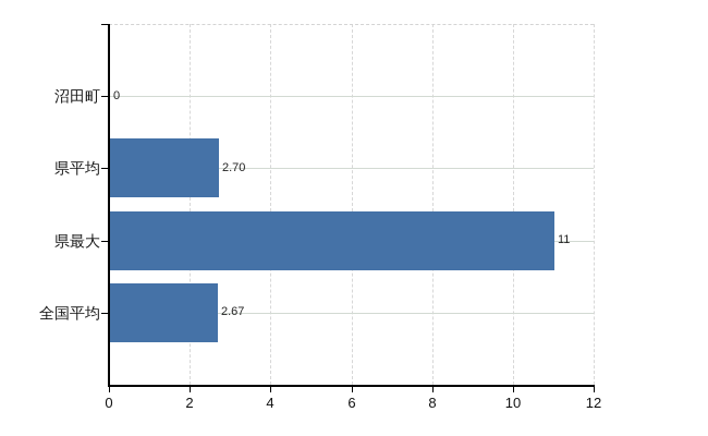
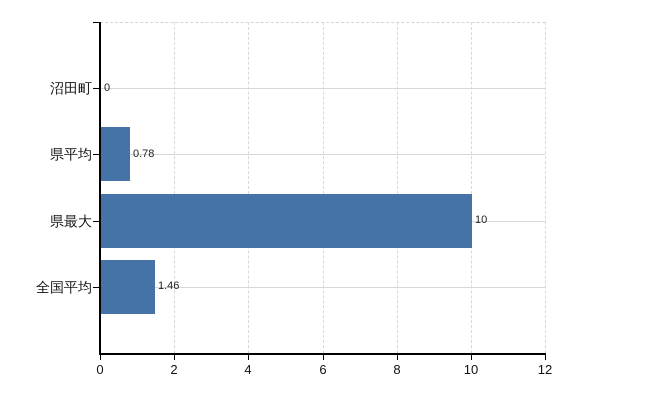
県平均: 2.70 -> 0.78
県最大: 11 -> 10
全国平均: 2.67 -> 1.46
